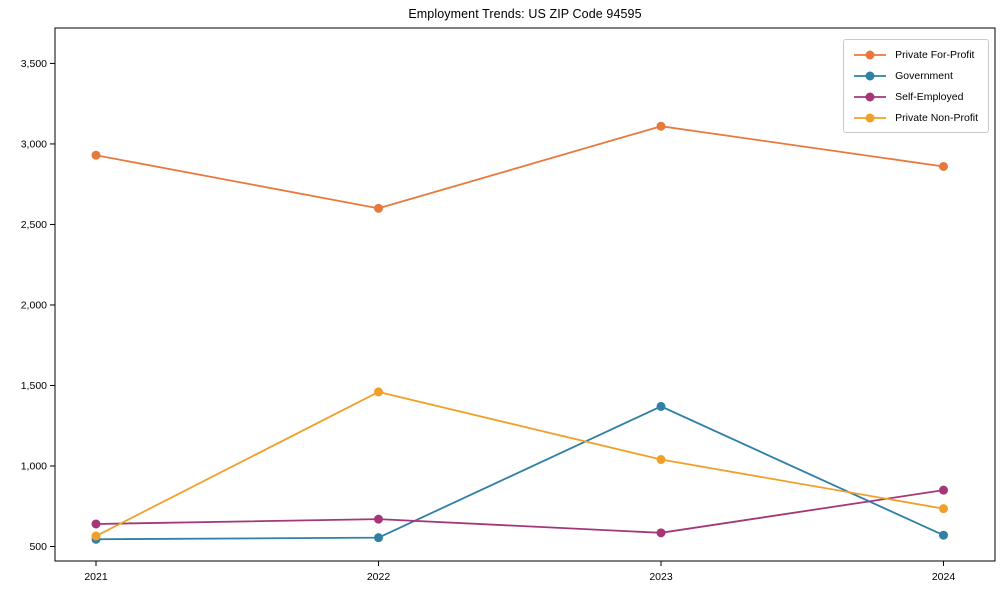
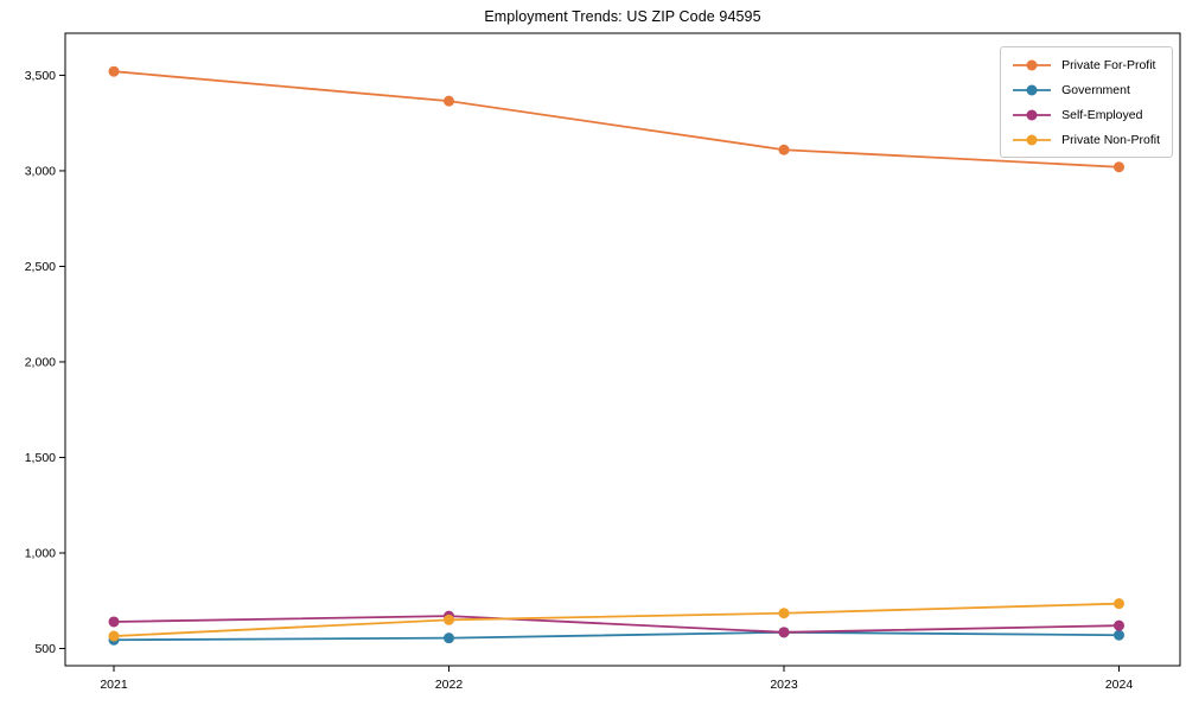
Private For-Profit/2021: 2930 -> 3520
Private For-Profit/2022: 2600 -> 3360
Private Non-Profit/2022: 1460 -> 650
Government/2023: 1370 -> 580
Private Non-Profit/2023: 1040 -> 680
Private For-Profit/2024: 2860 -> 3020
Self-Employed/2024: 850 -> 620
